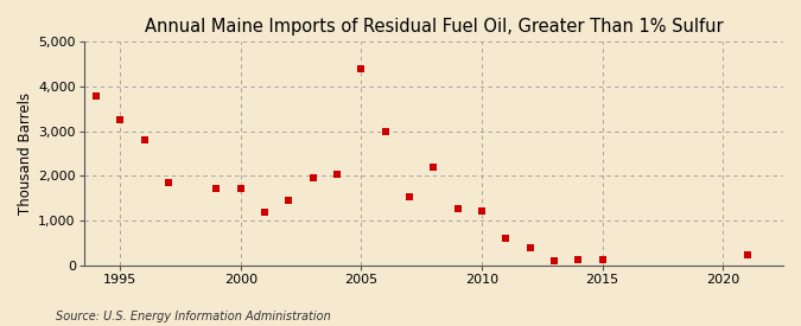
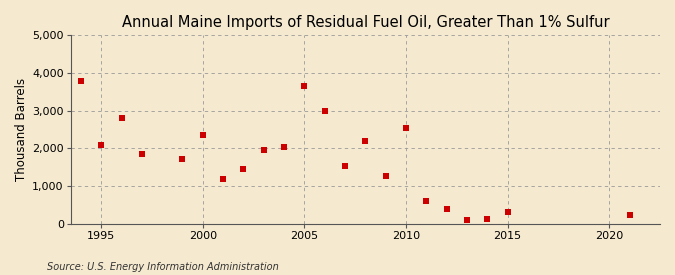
1995: 3,270 -> 2,100
2000: 1,710 -> 2,350
2005: 4,410 -> 3,650
2010: 1,210 -> 2,550
2015: 120 -> 300
